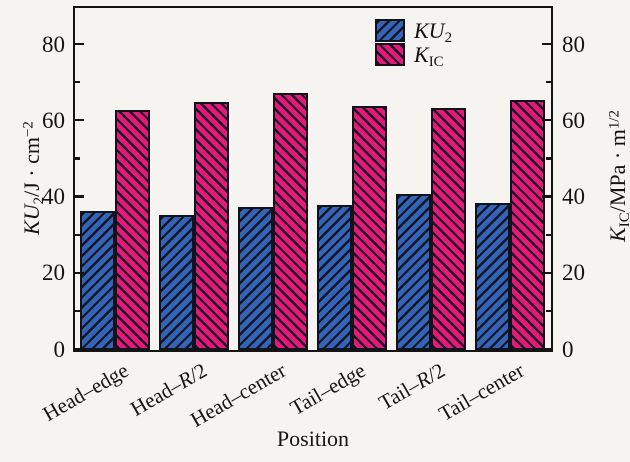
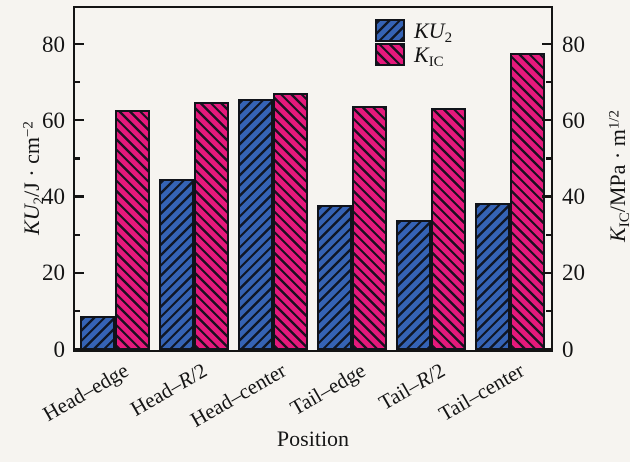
KU2/Head–edge: 36 -> 9
KU2/Head–R/2: 36 -> 45
KU2/Head–center: 38 -> 66
KU2/Tail–R/2: 41 -> 34
KIC/Tail–center: 66 -> 78
